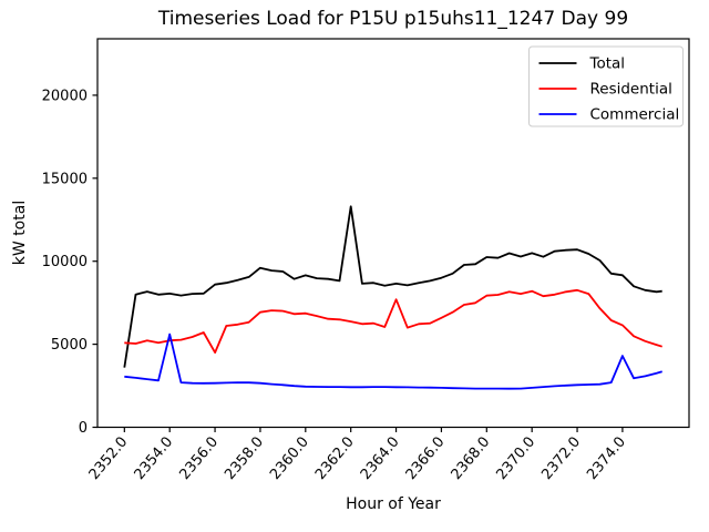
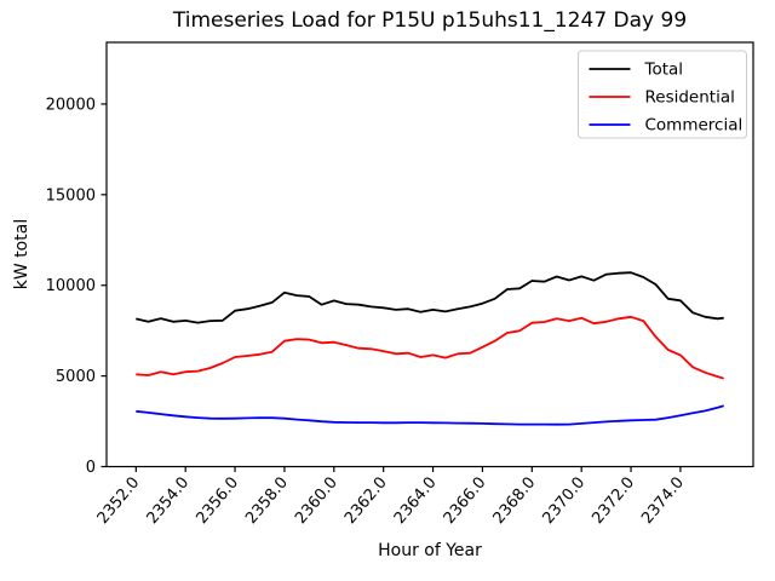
Total/2352.0: 3600 -> 8200
Commercial/2354.0: 5600 -> 2800
Residential/2356.0: 4500 -> 6000
Total/2362.0: 13300 -> 8800
Residential/2364.0: 7700 -> 6200
Commercial/2374.0: 4300 -> 2800
